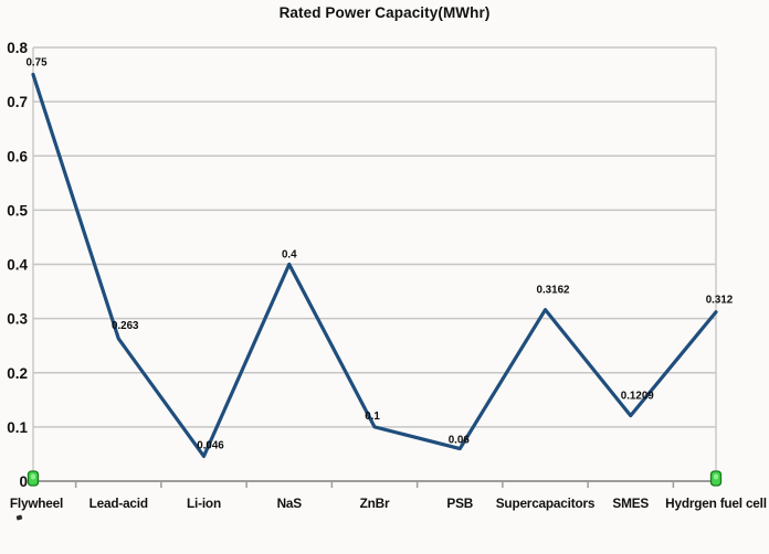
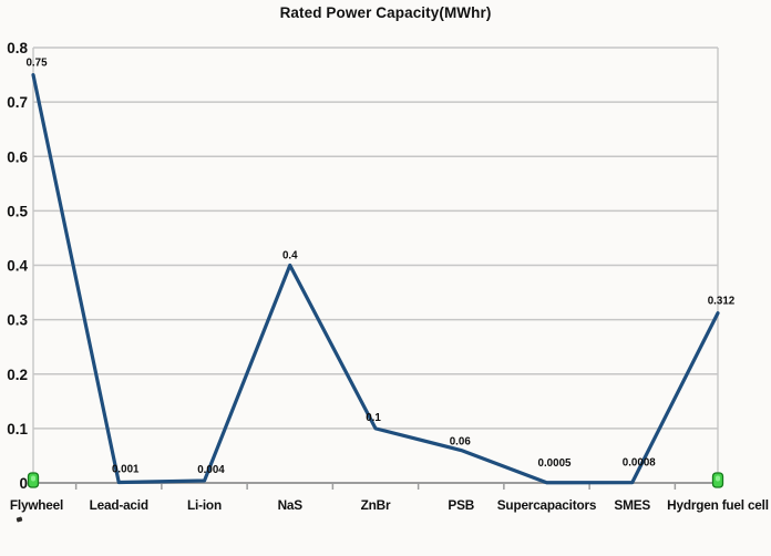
Lead-acid: 0.263 -> 0.001
Li-ion: 0.046 -> 0.004
Supercapacitors: 0.3162 -> 0.0005
SMES: 0.1209 -> 0.0008
